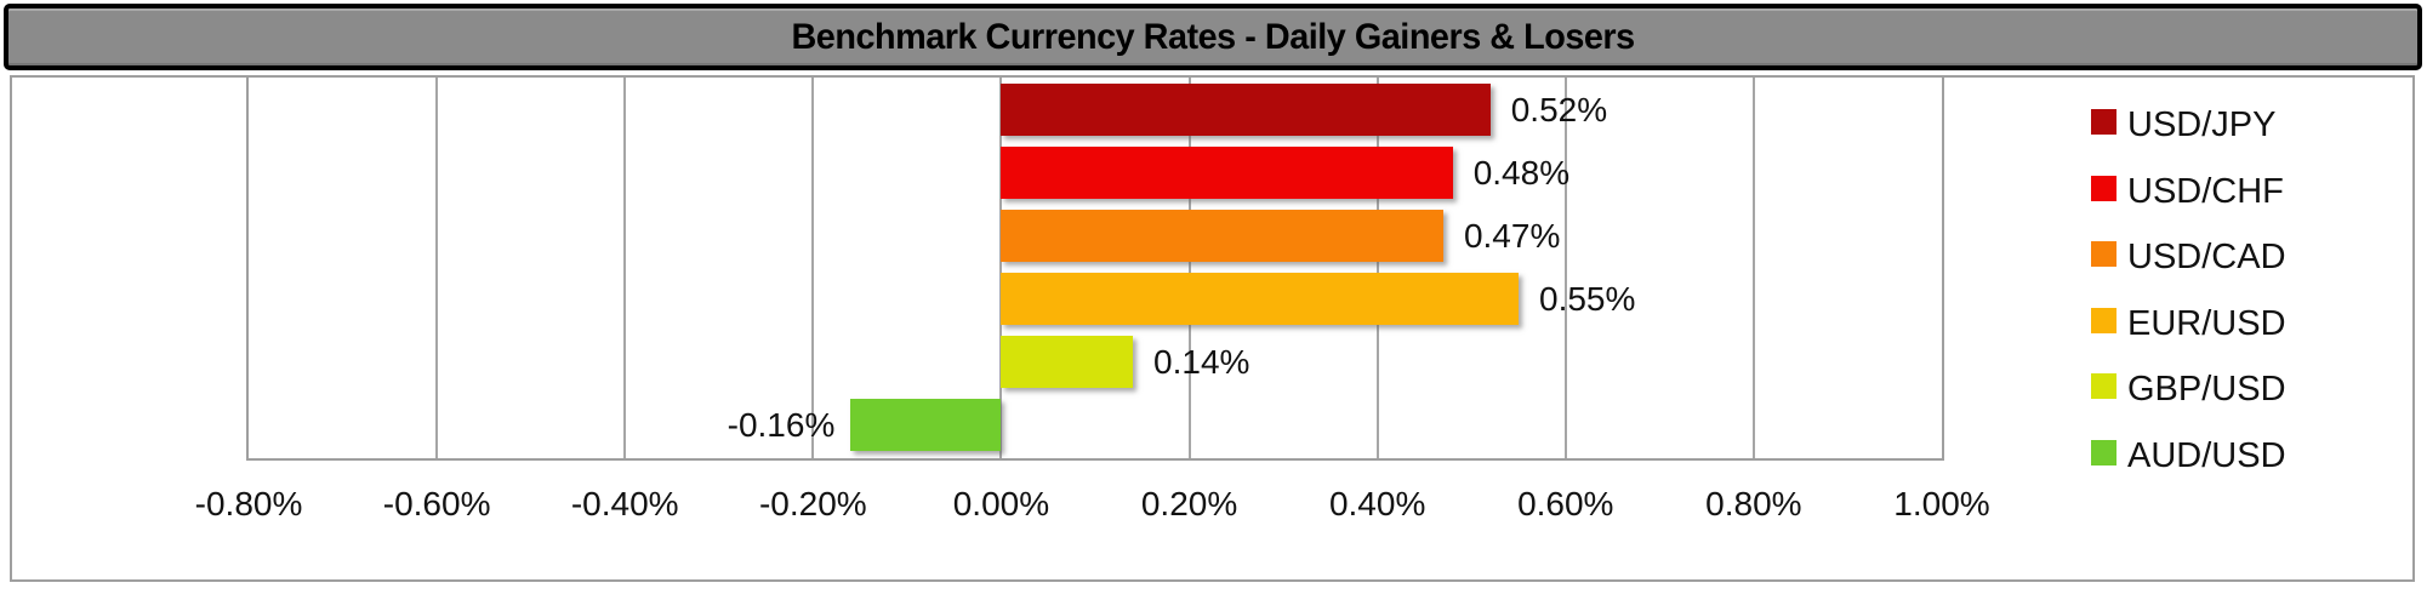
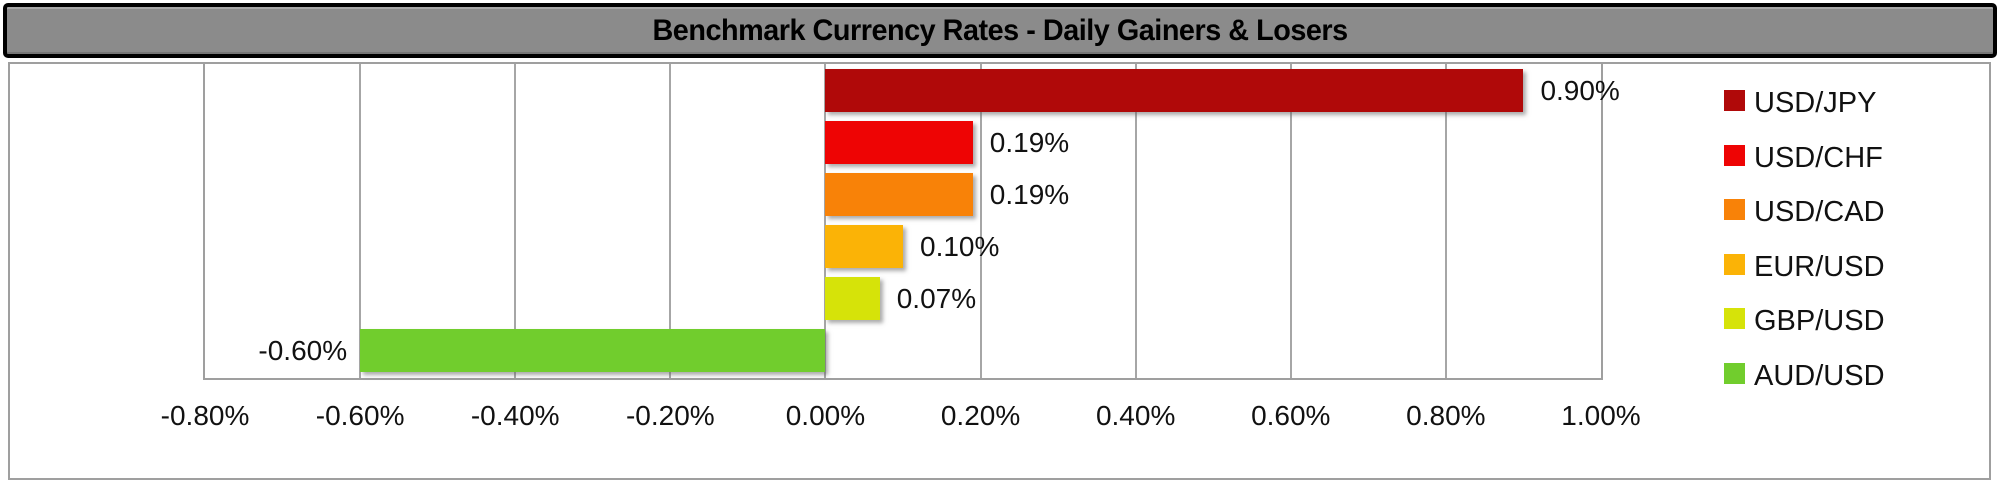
USD/JPY: 0.52% -> 0.90%
USD/CHF: 0.48% -> 0.19%
USD/CAD: 0.47% -> 0.19%
EUR/USD: 0.55% -> 0.10%
GBP/USD: 0.14% -> 0.07%
AUD/USD: -0.16% -> -0.60%
